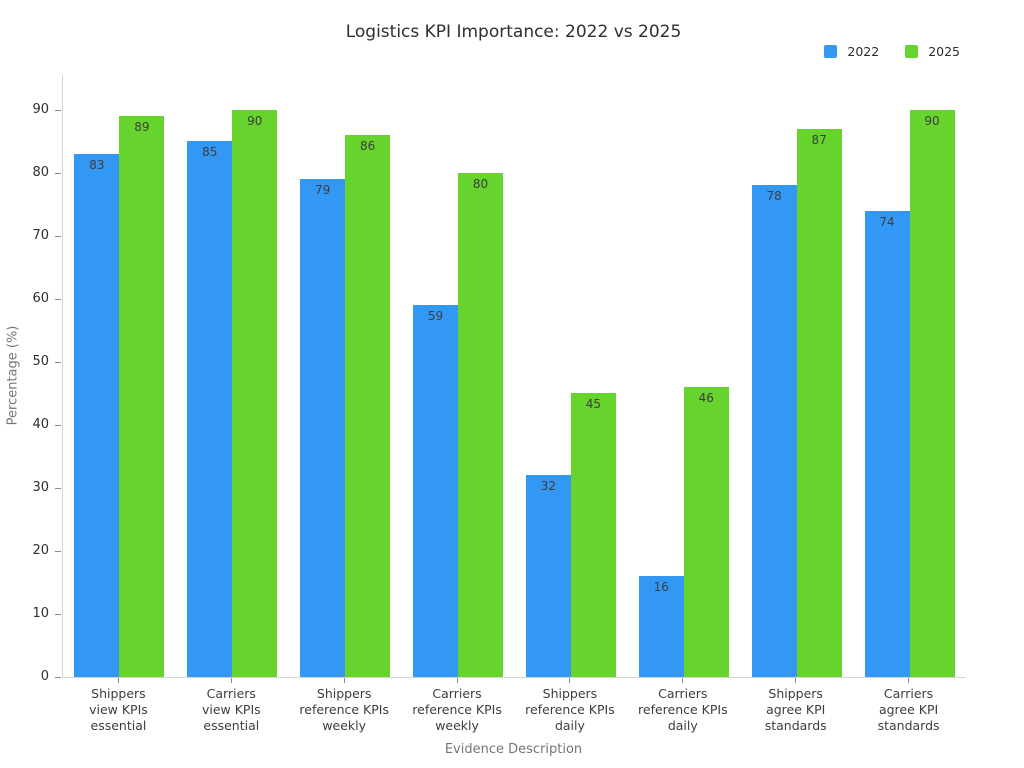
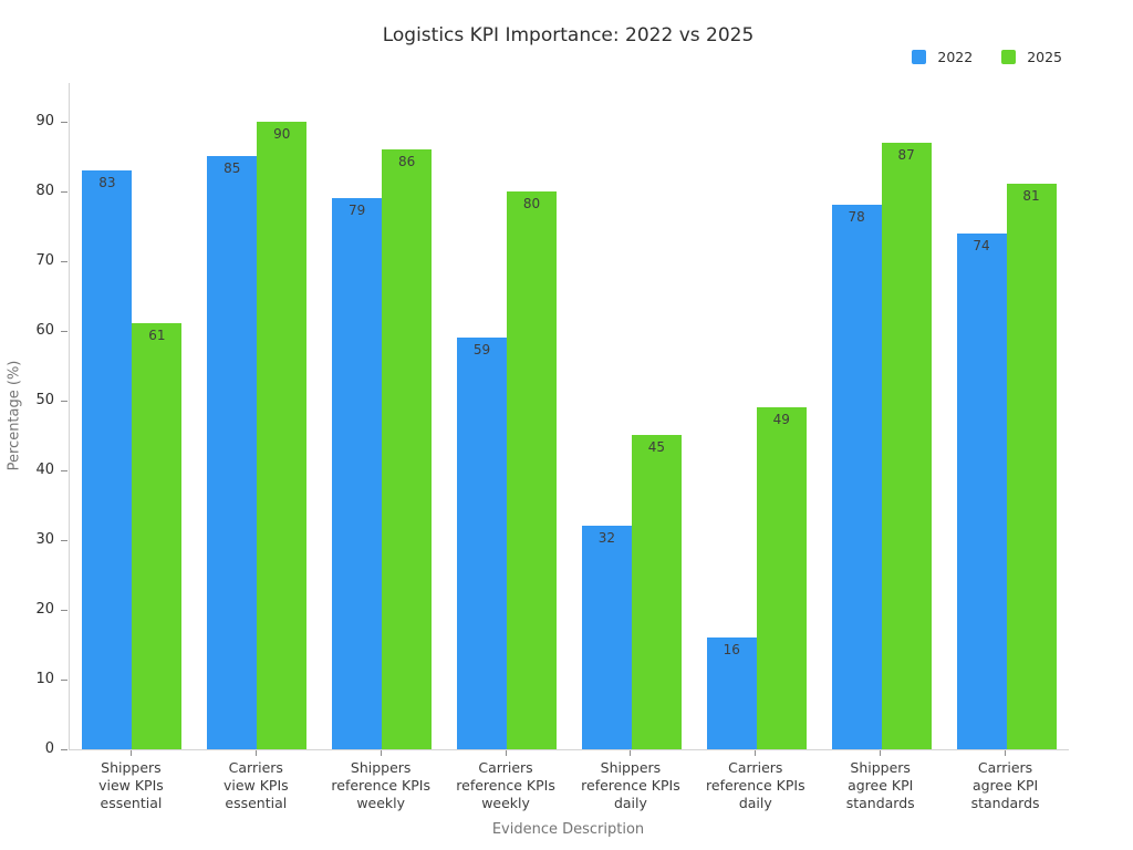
2025/Shippers view KPIs essential: 89 -> 61
2025/Carriers reference KPIs daily: 46 -> 49
2025/Carriers agree KPI standards: 90 -> 81
